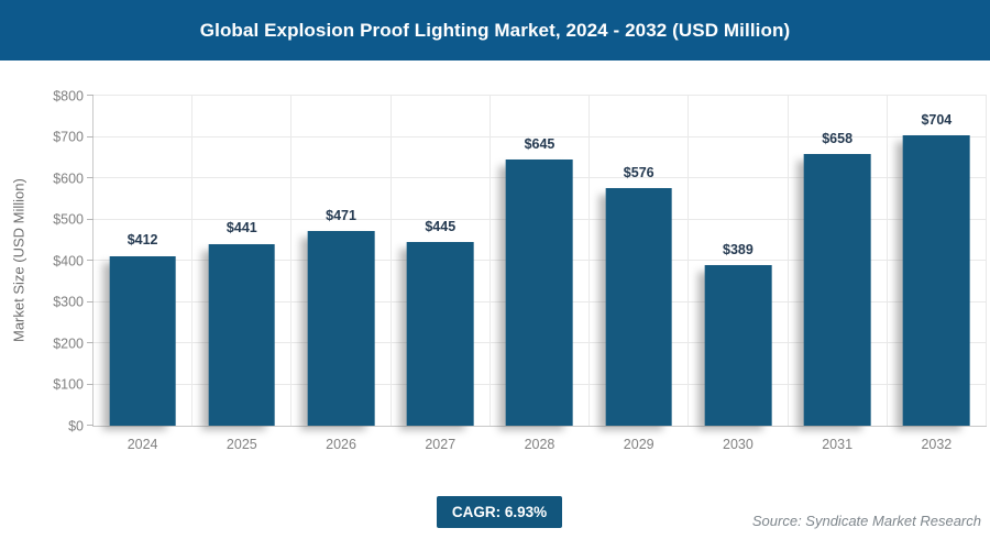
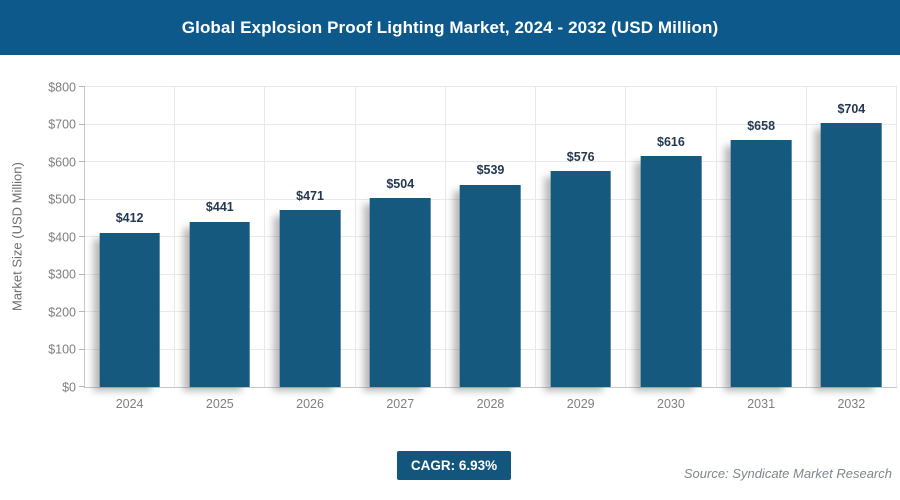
2027: $445 -> $504
2028: $645 -> $539
2030: $389 -> $616
